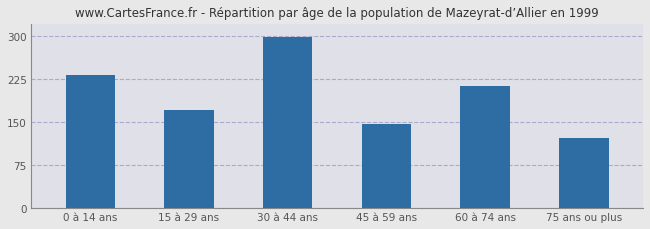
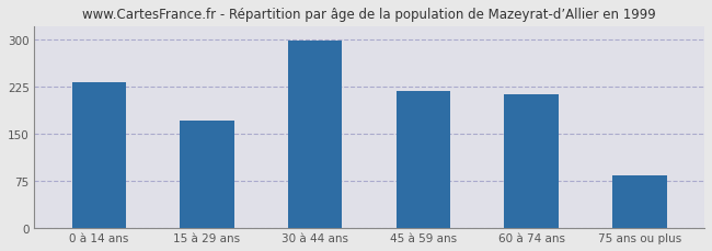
45 à 59 ans: 146 -> 218
75 ans ou plus: 122 -> 83
